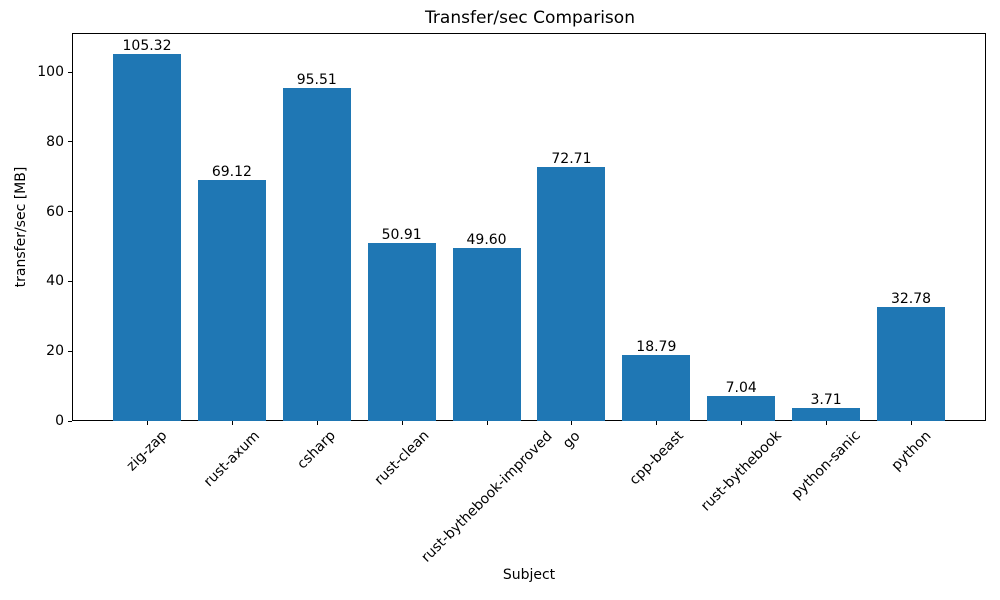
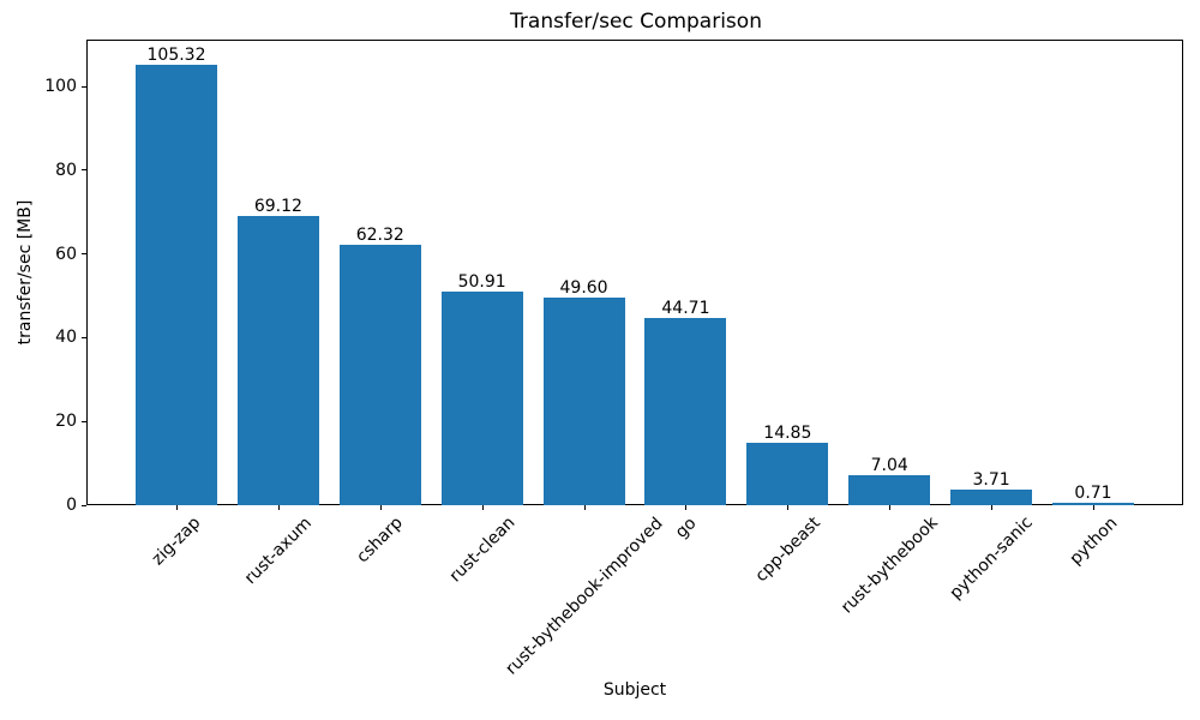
csharp: 95.51 -> 62.32
go: 72.71 -> 44.71
cpp-beast: 18.79 -> 14.85
python: 32.78 -> 0.71
